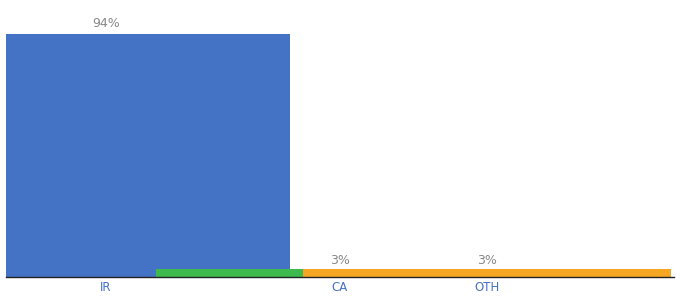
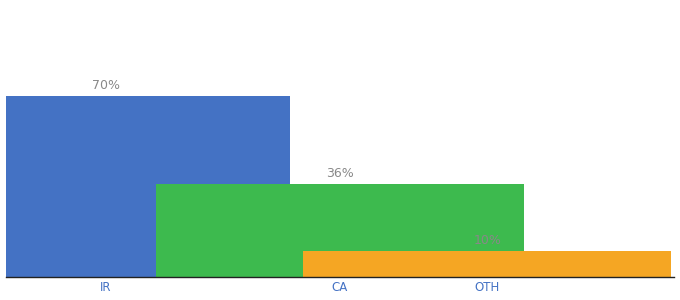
IR: 94% -> 70%
CA: 3% -> 36%
OTH: 3% -> 10%
